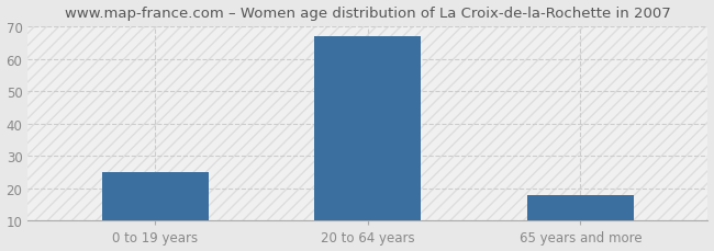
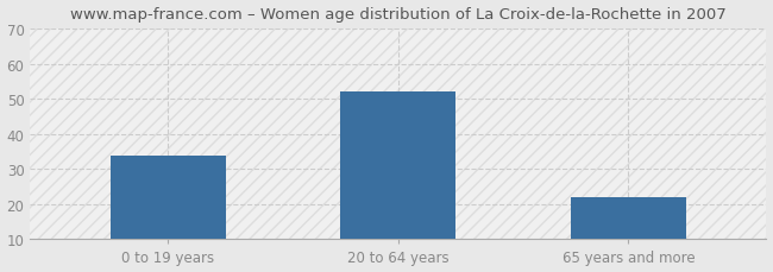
0 to 19 years: 25 -> 34
20 to 64 years: 67 -> 52
65 years and more: 18 -> 22
